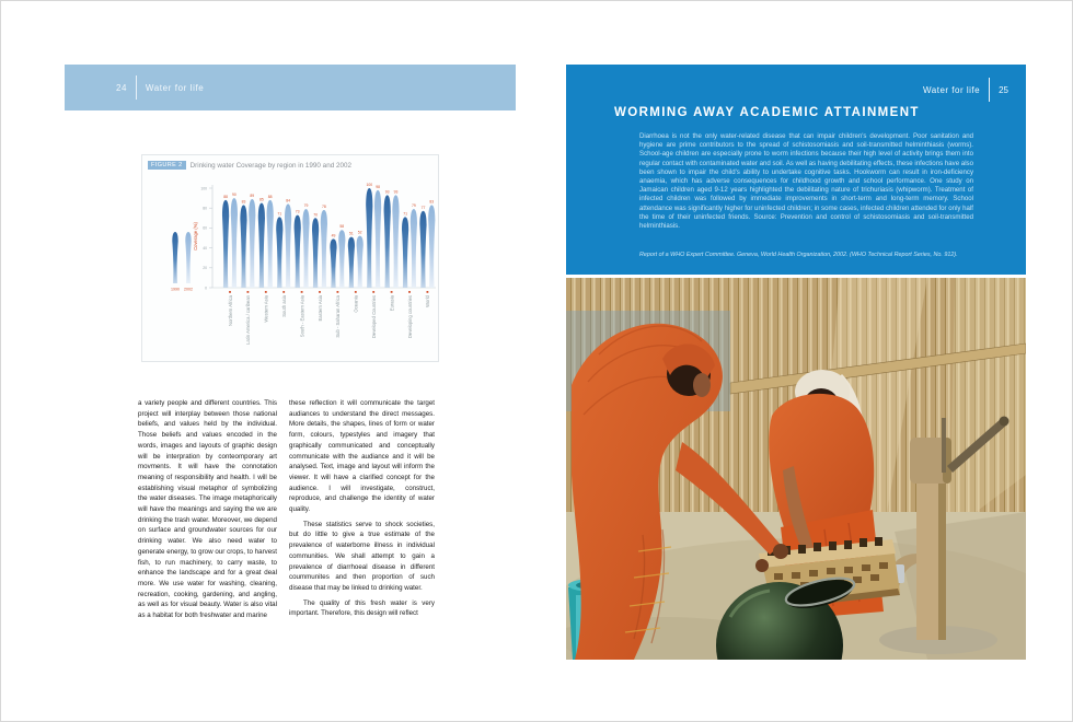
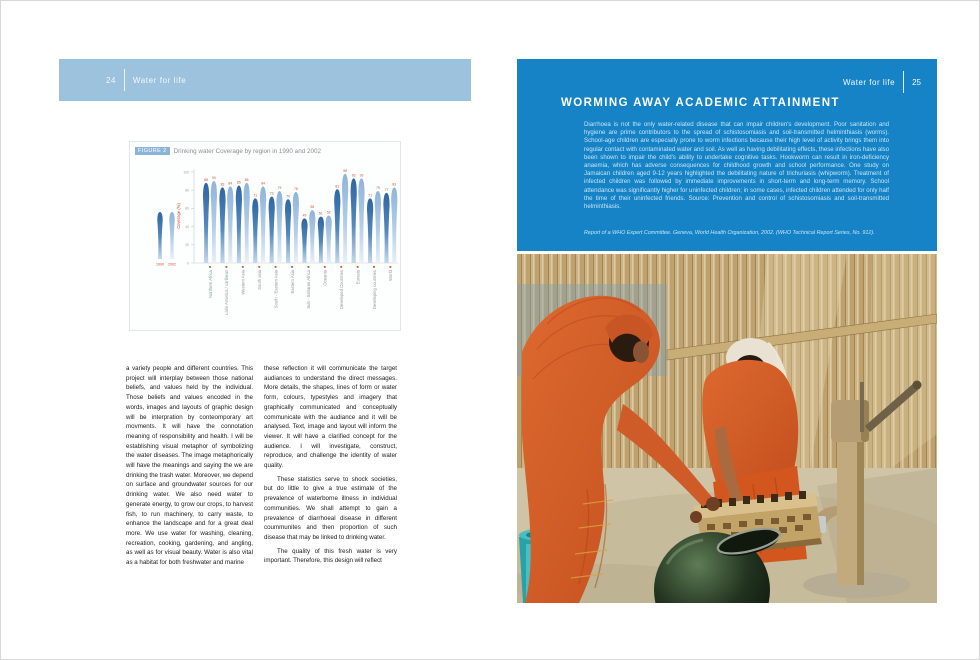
2002/Latin America / caribean: 89 -> 84
1990/Developed Countries: 100 -> 81
